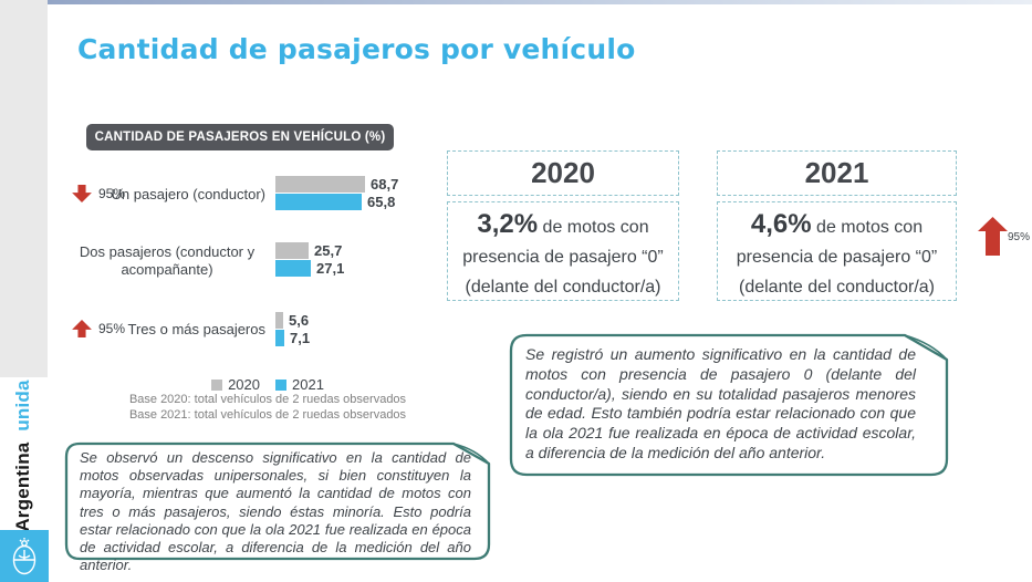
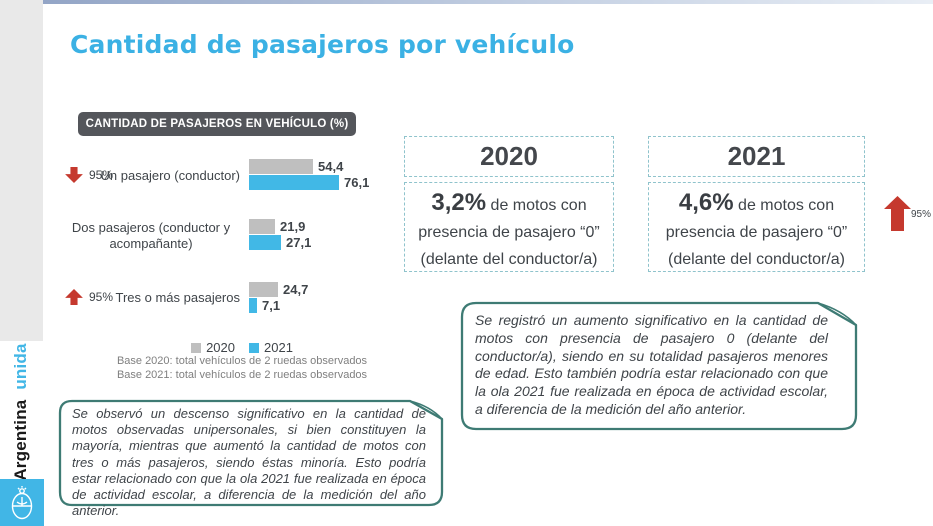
2020/Un pasajero (conductor): 68,7 -> 54,4
2021/Un pasajero (conductor): 65,8 -> 76,1
2020/Dos pasajeros (conductor y acompañante): 25,7 -> 21,9
2020/Tres o más pasajeros: 5,6 -> 24,7
